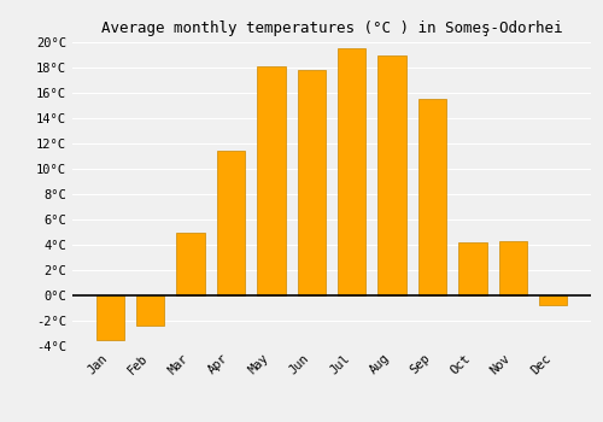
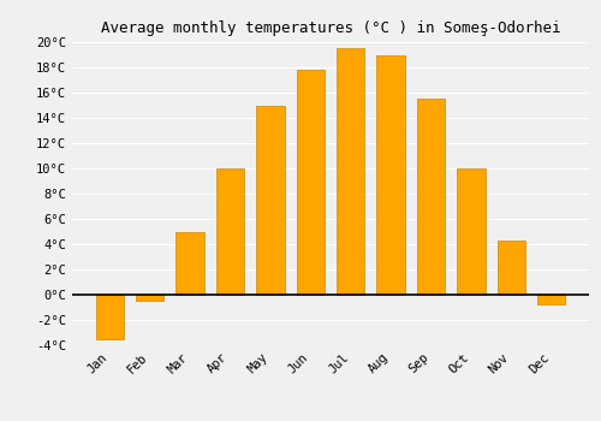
Feb: -2.4°C -> -0.5°C
Apr: 11.4°C -> 10.0°C
May: 18.1°C -> 15.0°C
Oct: 4.2°C -> 10.0°C
